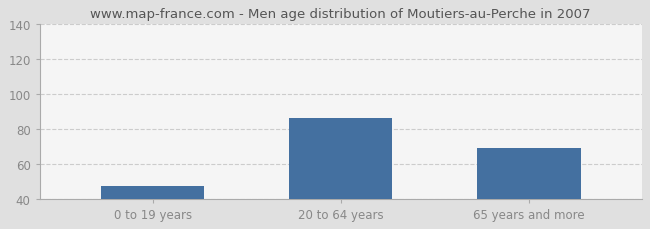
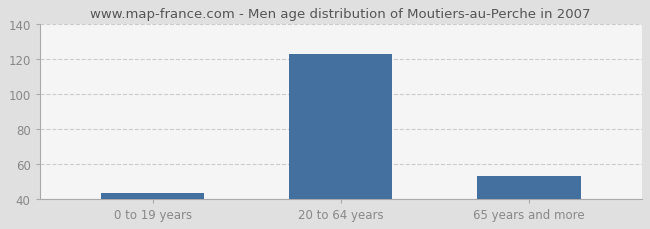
0 to 19 years: 47 -> 43
20 to 64 years: 86 -> 123
65 years and more: 69 -> 53
